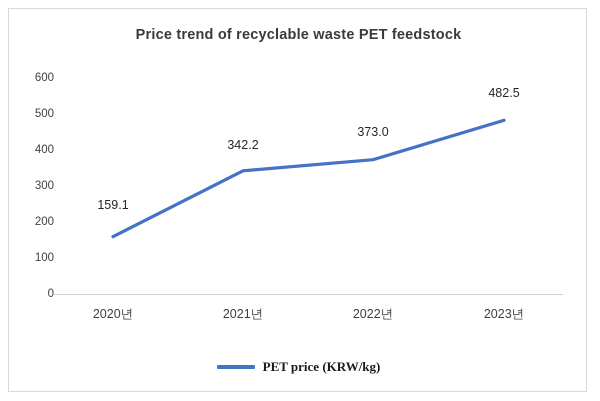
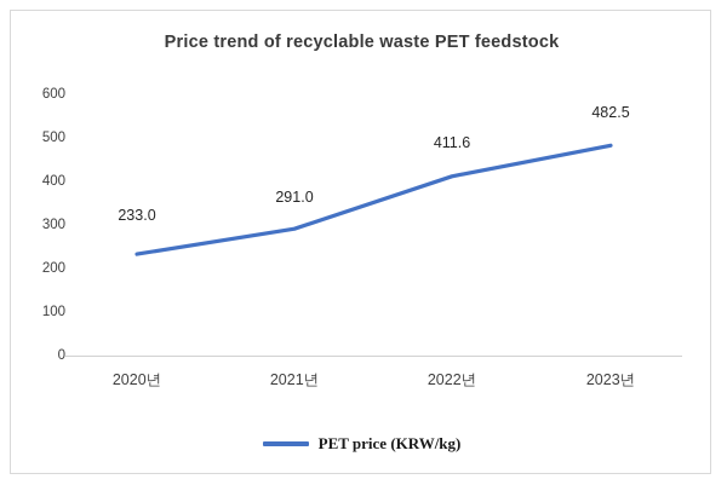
2020년: 159.1 -> 233.0
2021년: 342.2 -> 291.0
2022년: 373.0 -> 411.6
